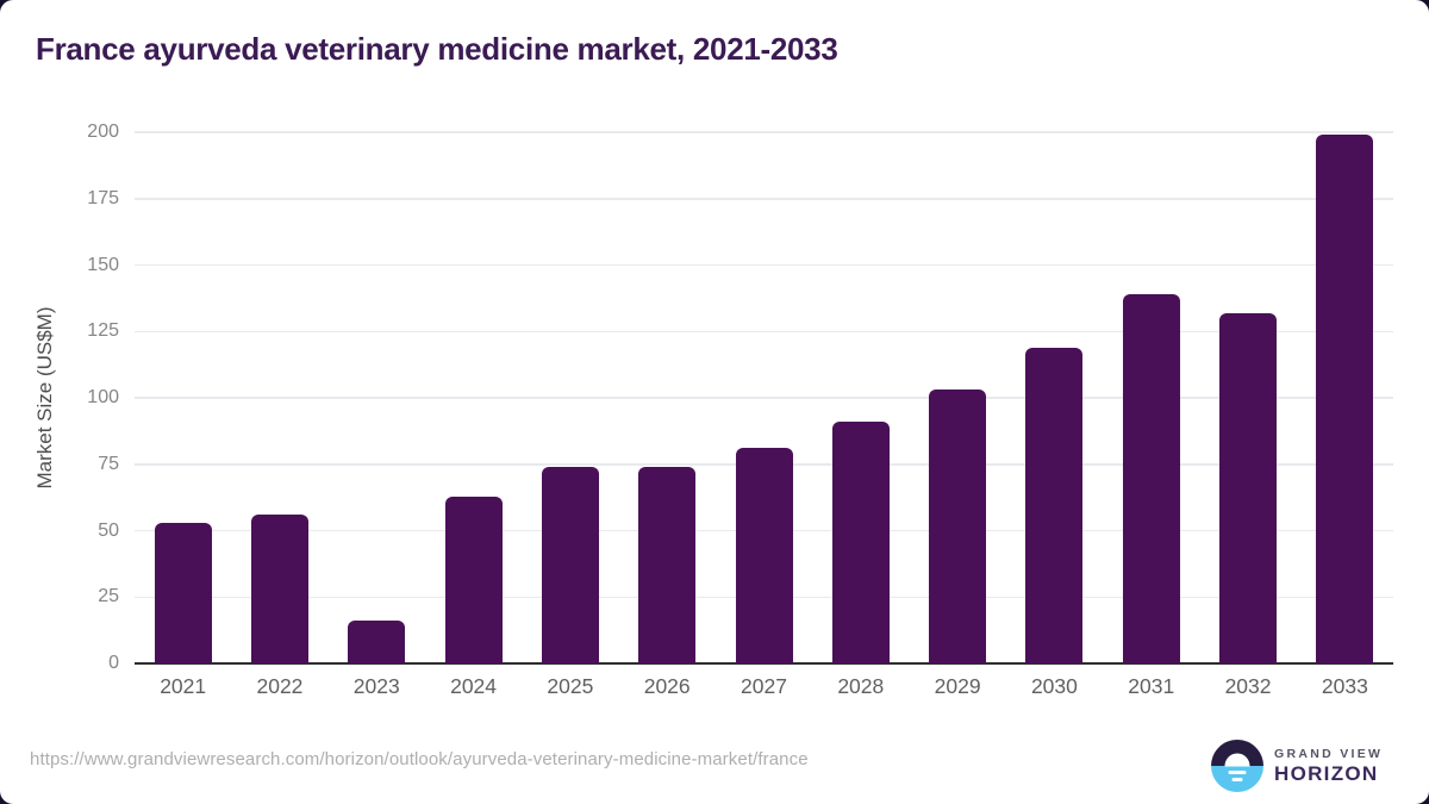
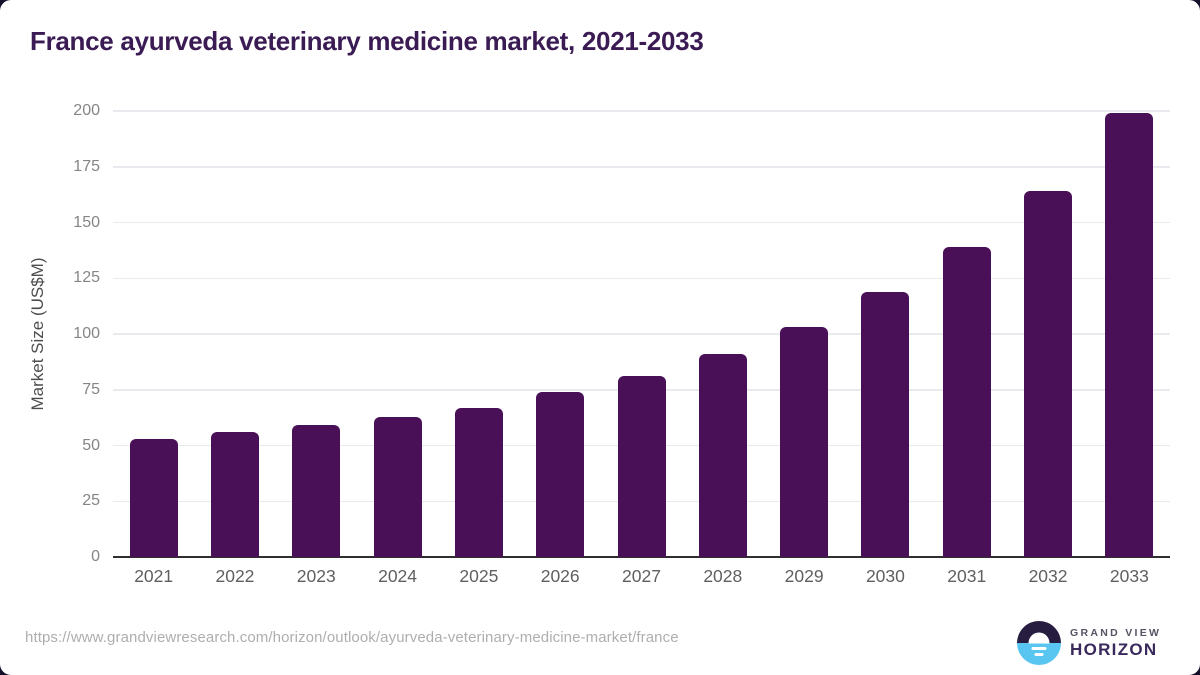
2023: 16 -> 59
2025: 74 -> 67
2032: 132 -> 164
